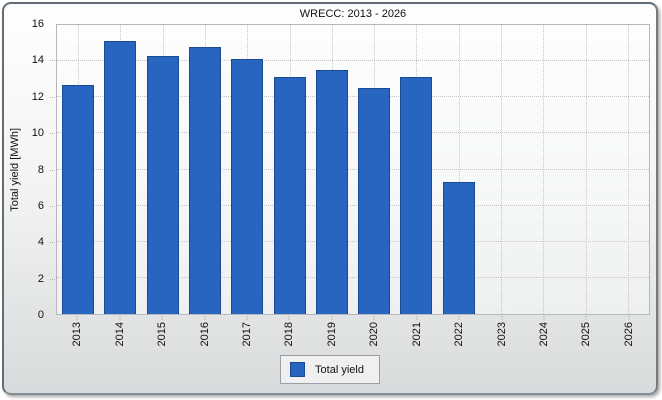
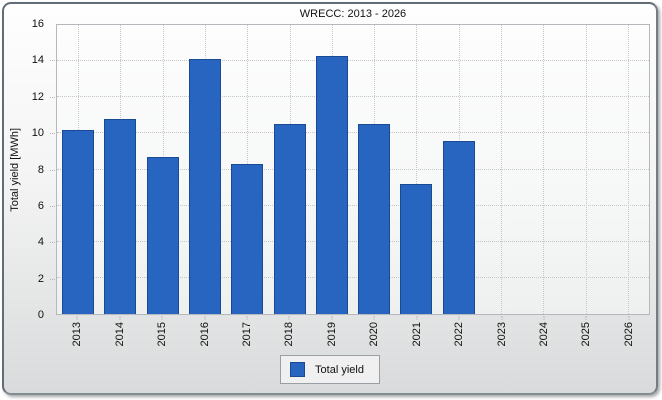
2013: 12.7 -> 10.2
2014: 15.1 -> 10.8
2015: 14.3 -> 8.7
2016: 14.8 -> 14.1
2017: 14.1 -> 8.3
2018: 13.1 -> 10.5
2019: 13.5 -> 14.3
2020: 12.5 -> 10.5
2021: 13.1 -> 7.2
2022: 7.3 -> 9.6
